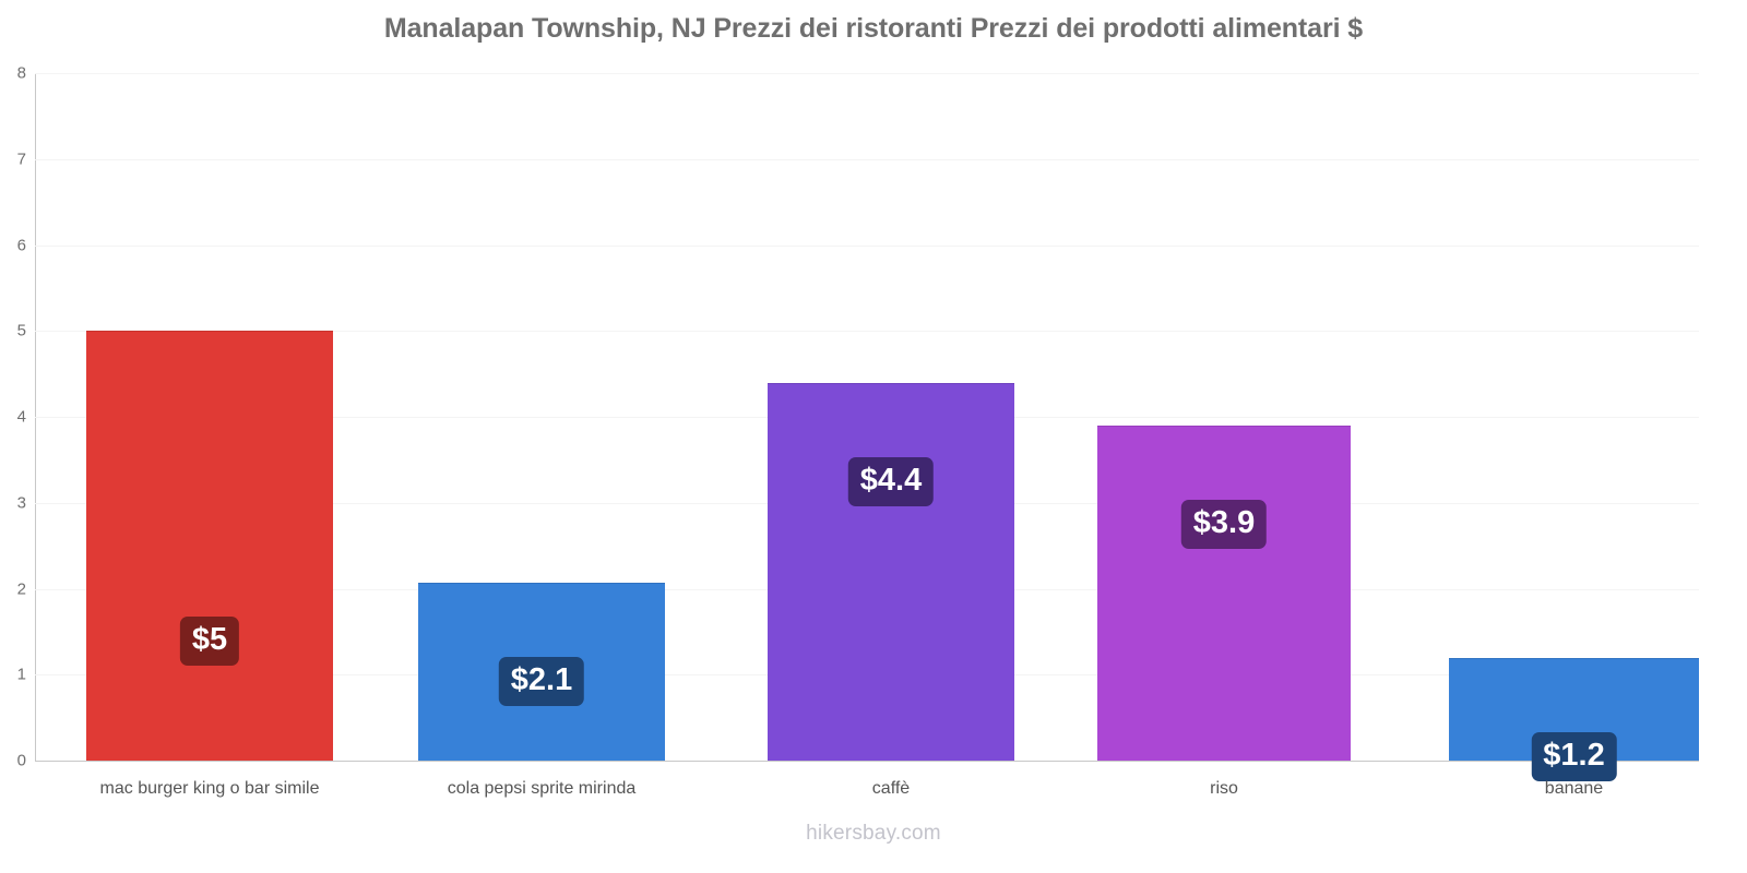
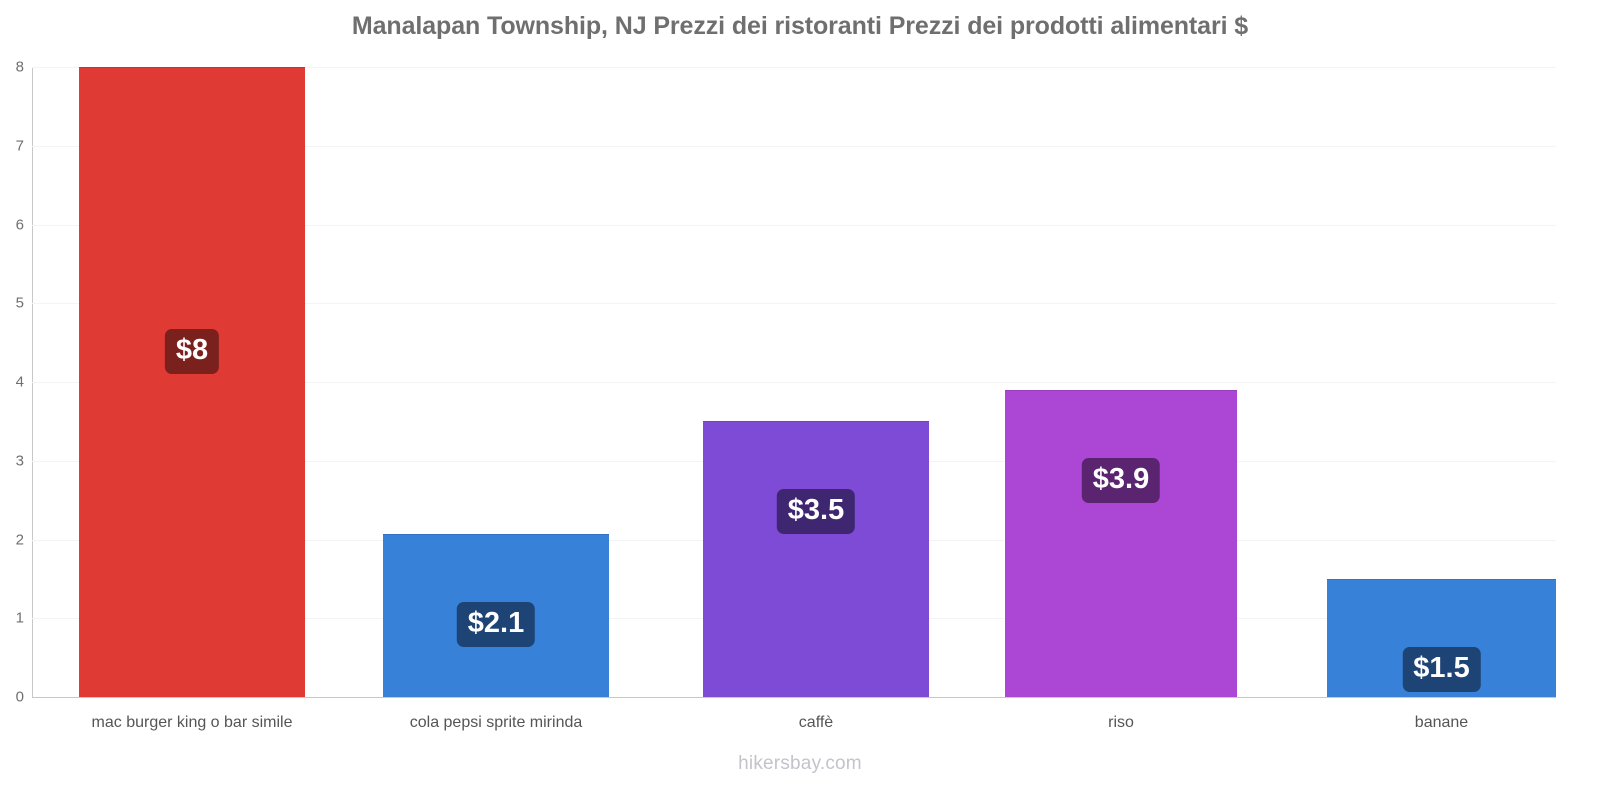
mac burger king o bar simile: $5 -> $8
caffè: $4.4 -> $3.5
banane: $1.2 -> $1.5
